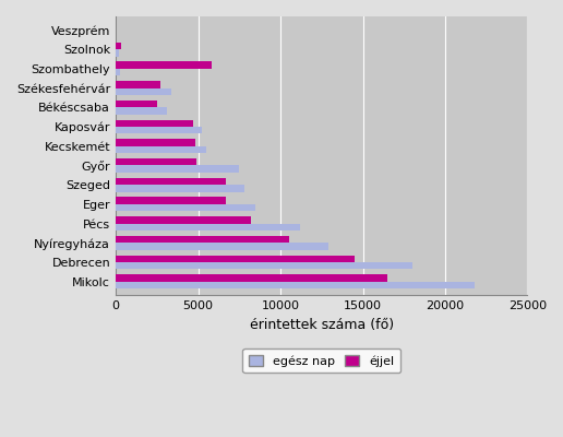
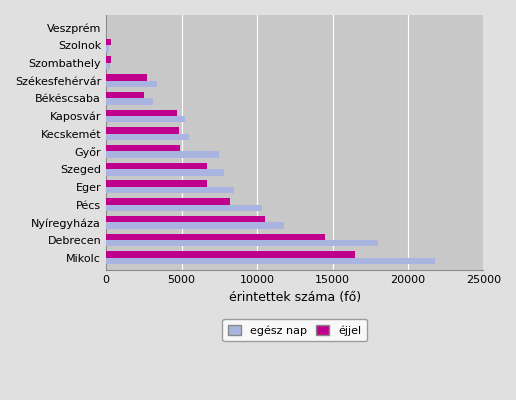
éjjel/Szombathely: 5800 -> 400
egész nap/Pécs: 11200 -> 10300
egész nap/Nyíregyháza: 12900 -> 11800
